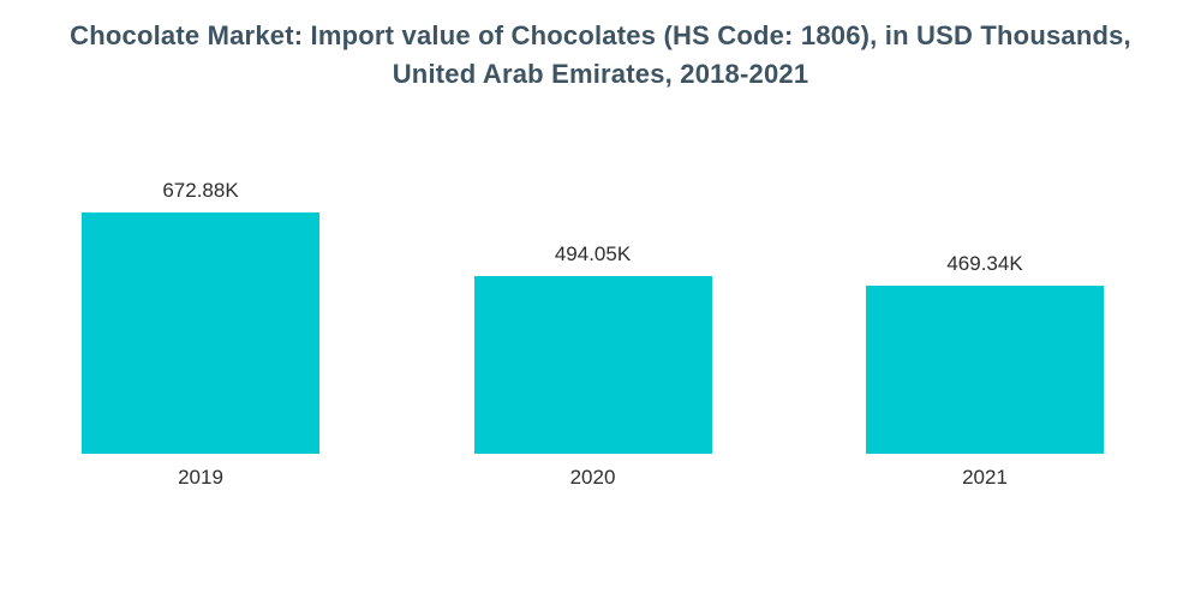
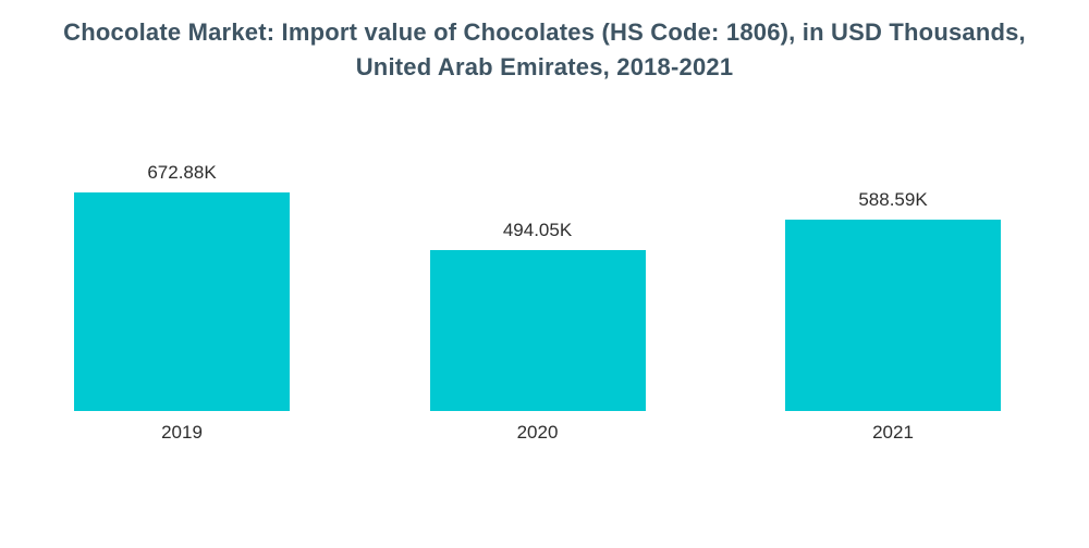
2021: 469.34K -> 588.59K
